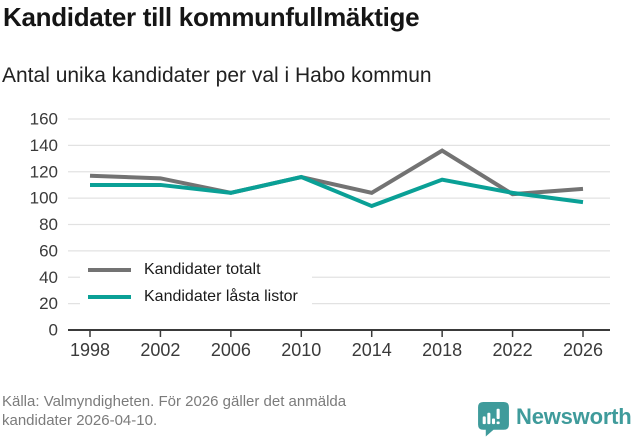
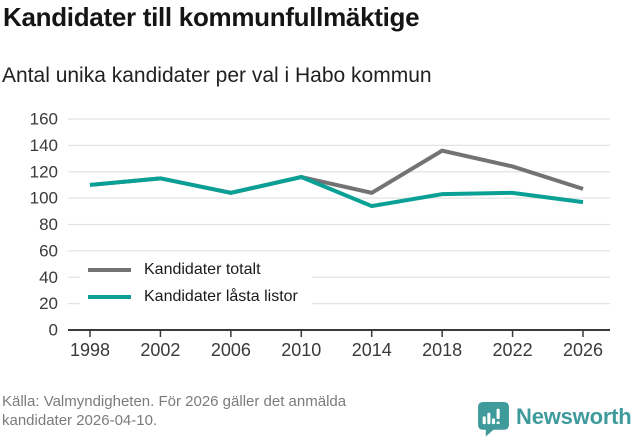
Kandidater totalt/1998: 117 -> 110
Kandidater låsta listor/2002: 110 -> 115
Kandidater låsta listor/2018: 114 -> 103
Kandidater totalt/2022: 103 -> 124
